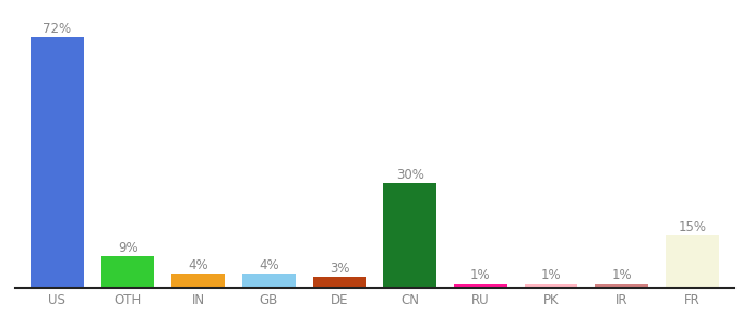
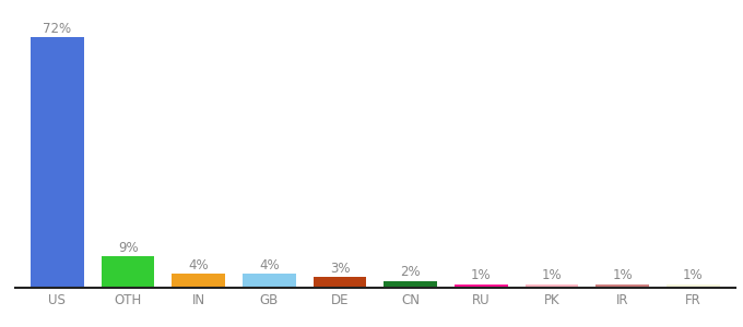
CN: 30% -> 2%
FR: 15% -> 1%
